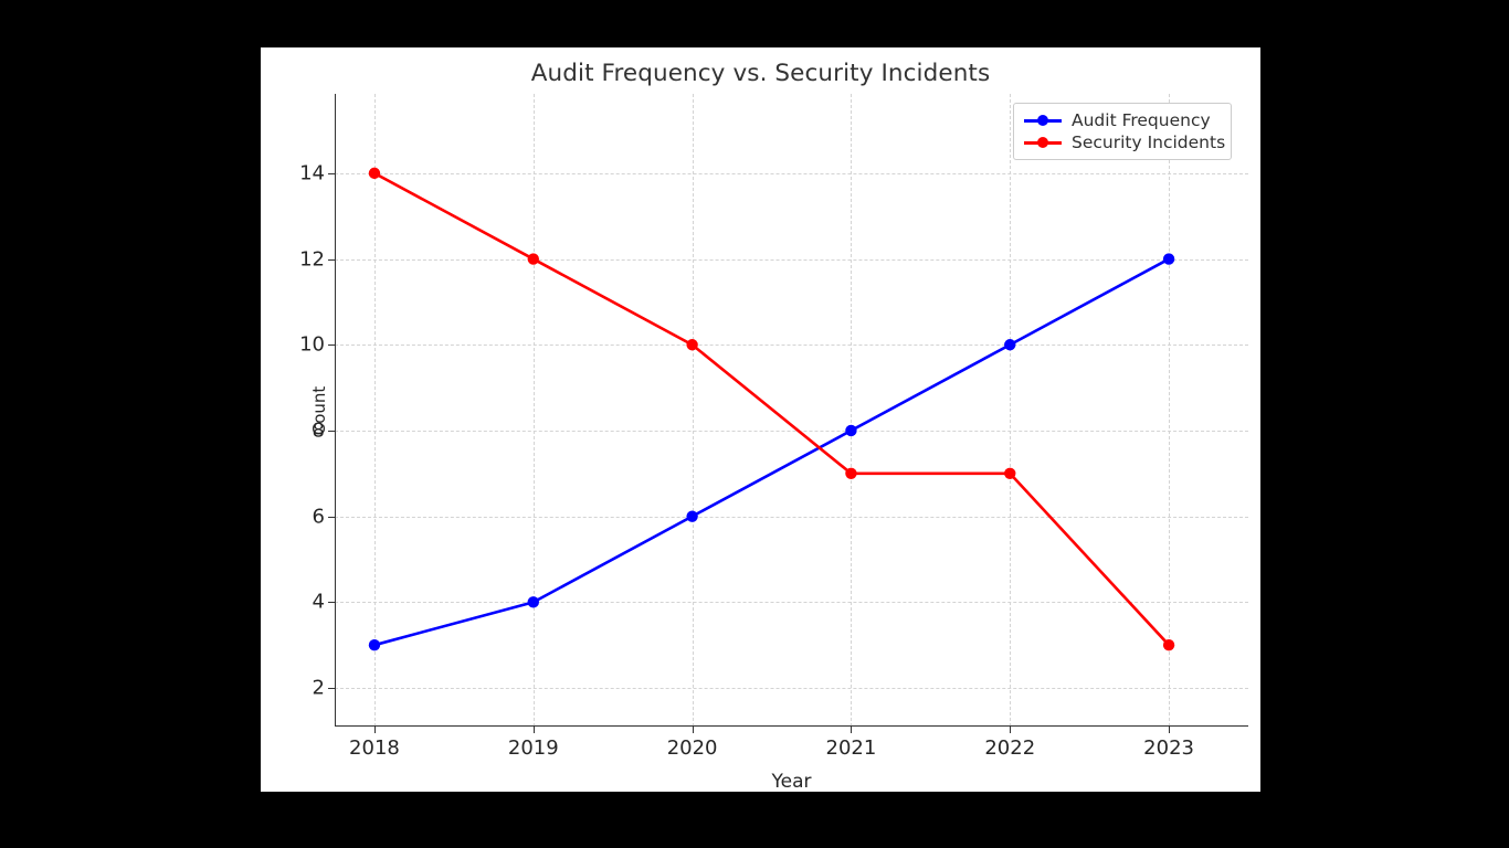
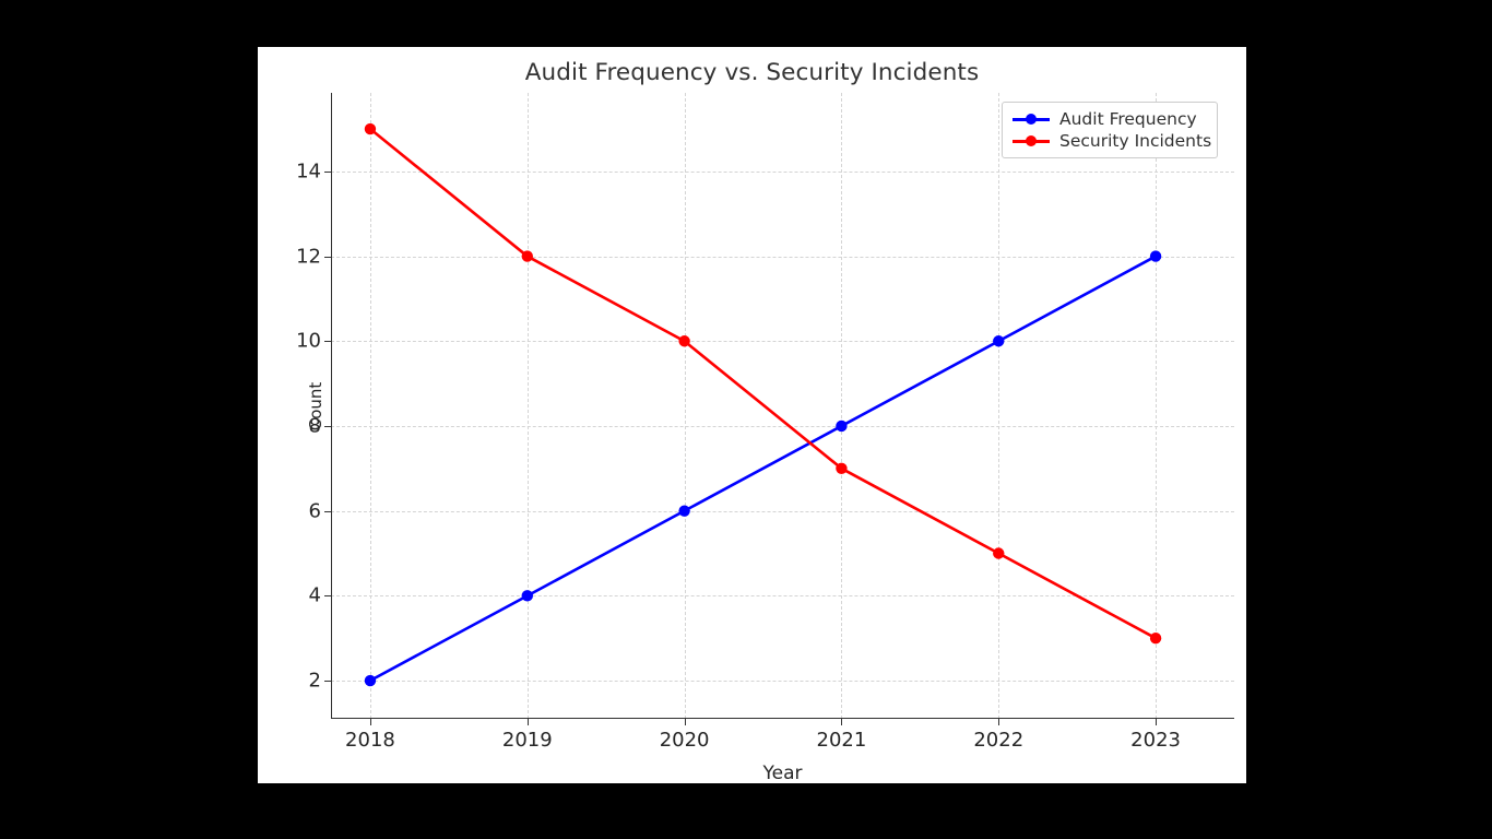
Audit Frequency/2018: 3 -> 2
Security Incidents/2018: 14 -> 15
Security Incidents/2022: 7 -> 5
